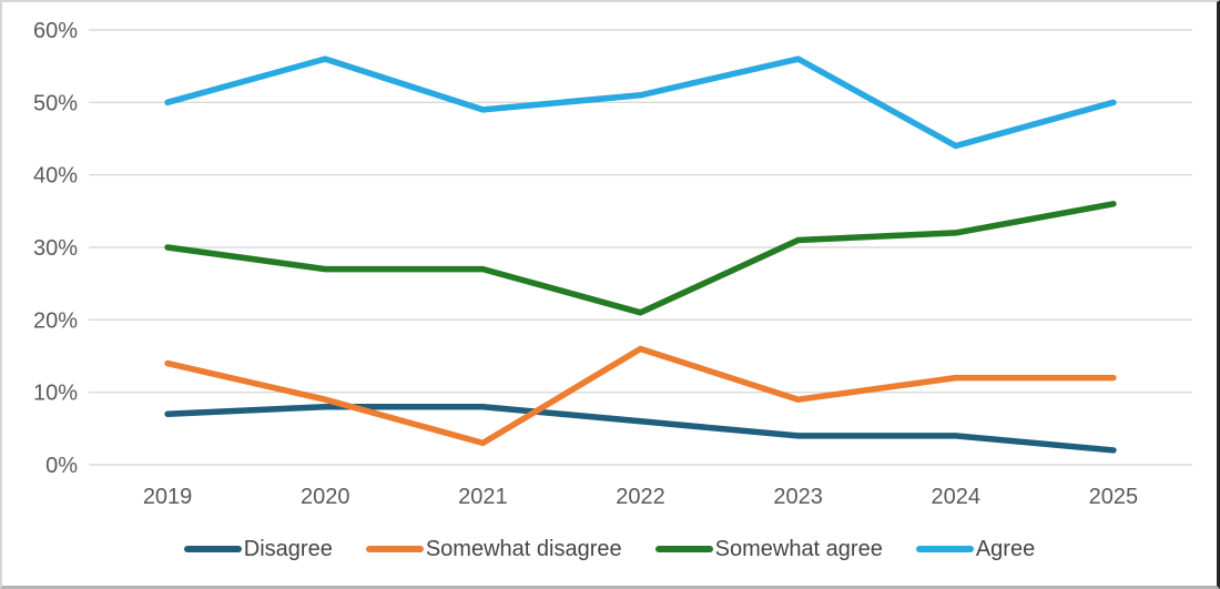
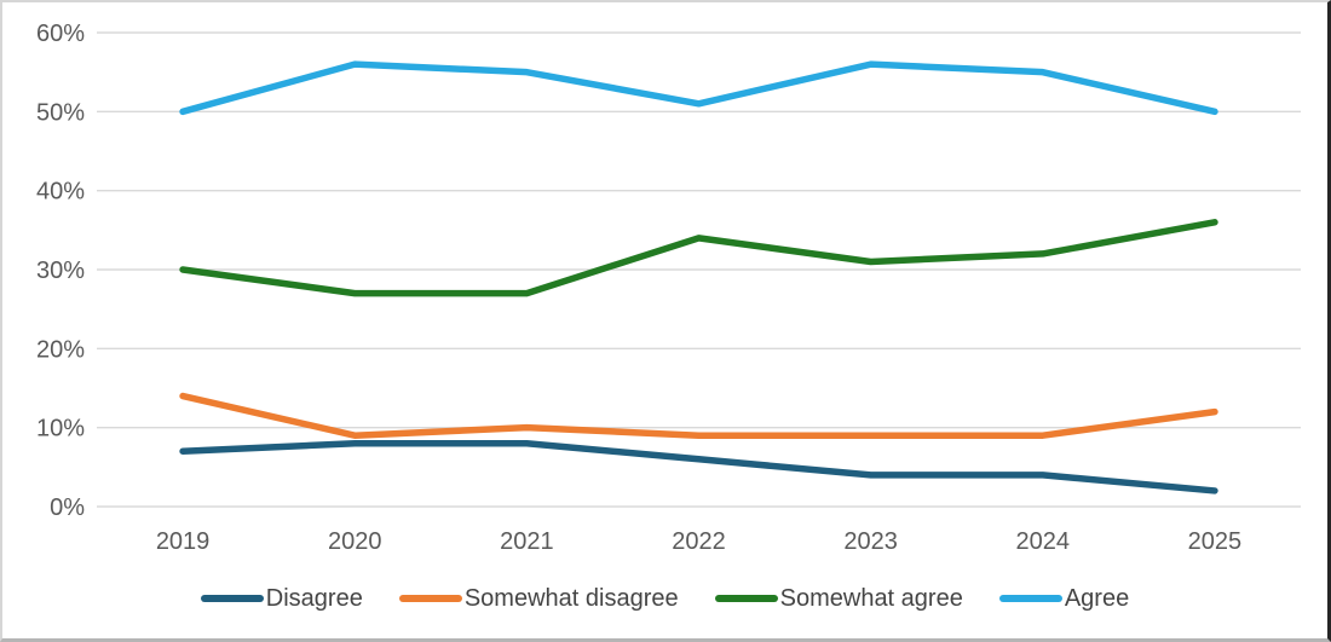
Somewhat disagree/2021: 3% -> 10%
Agree/2021: 49% -> 55%
Somewhat disagree/2022: 16% -> 9%
Somewhat agree/2022: 21% -> 34%
Somewhat disagree/2024: 12% -> 9%
Agree/2024: 44% -> 55%
